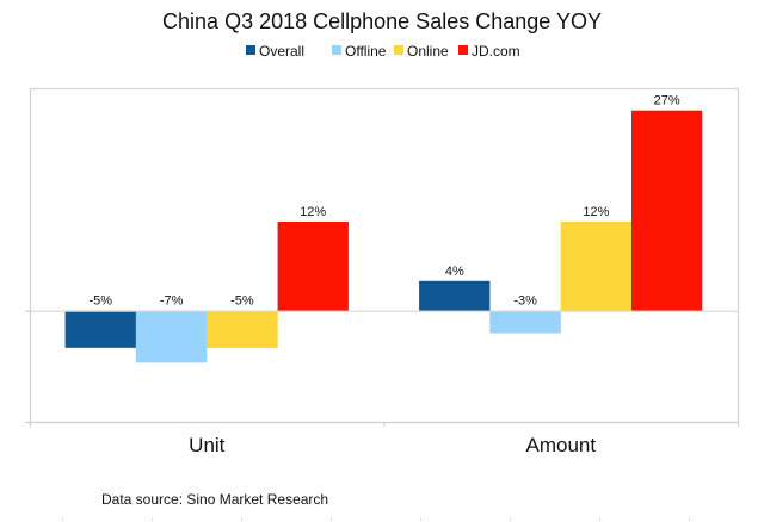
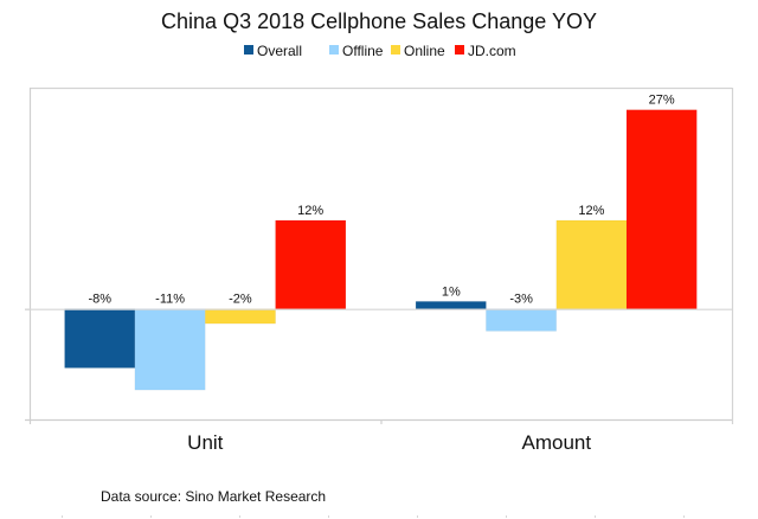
Overall/Unit: -5% -> -8%
Offline/Unit: -7% -> -11%
Online/Unit: -5% -> -2%
Overall/Amount: 4% -> 1%
